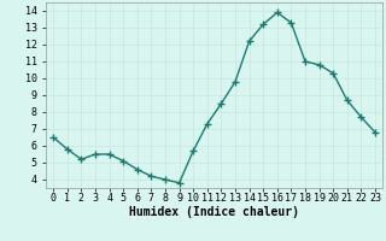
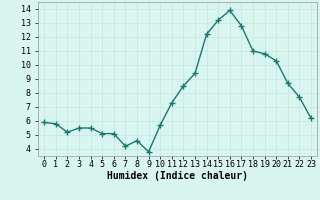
0: 6.5 -> 5.9
6: 4.6 -> 5.1
8: 4.0 -> 4.6
13: 9.8 -> 9.4
17: 13.3 -> 12.8
23: 6.8 -> 6.2
